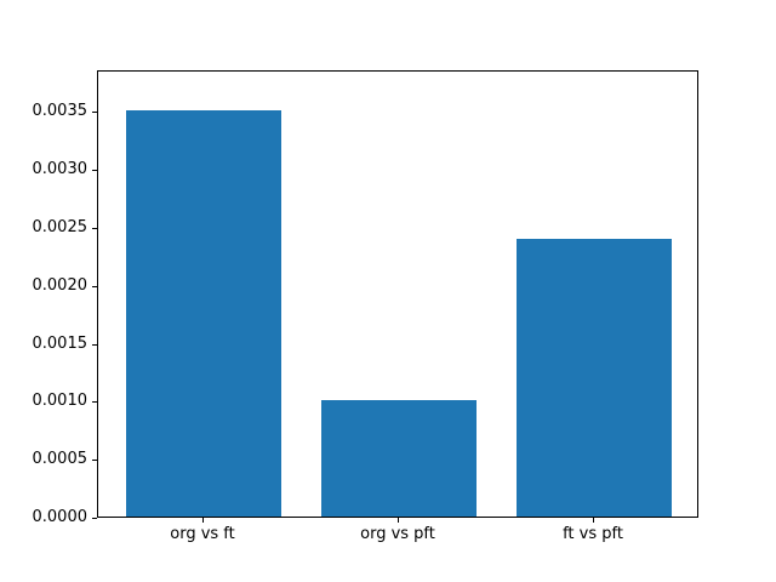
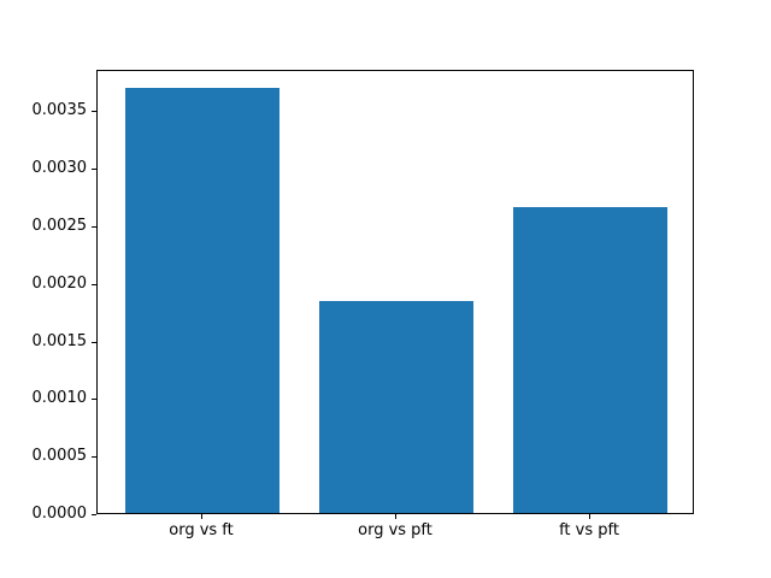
org vs ft: 0.0035 -> 0.0037
org vs pft: 0.0010 -> 0.0018
ft vs pft: 0.0024 -> 0.0027
